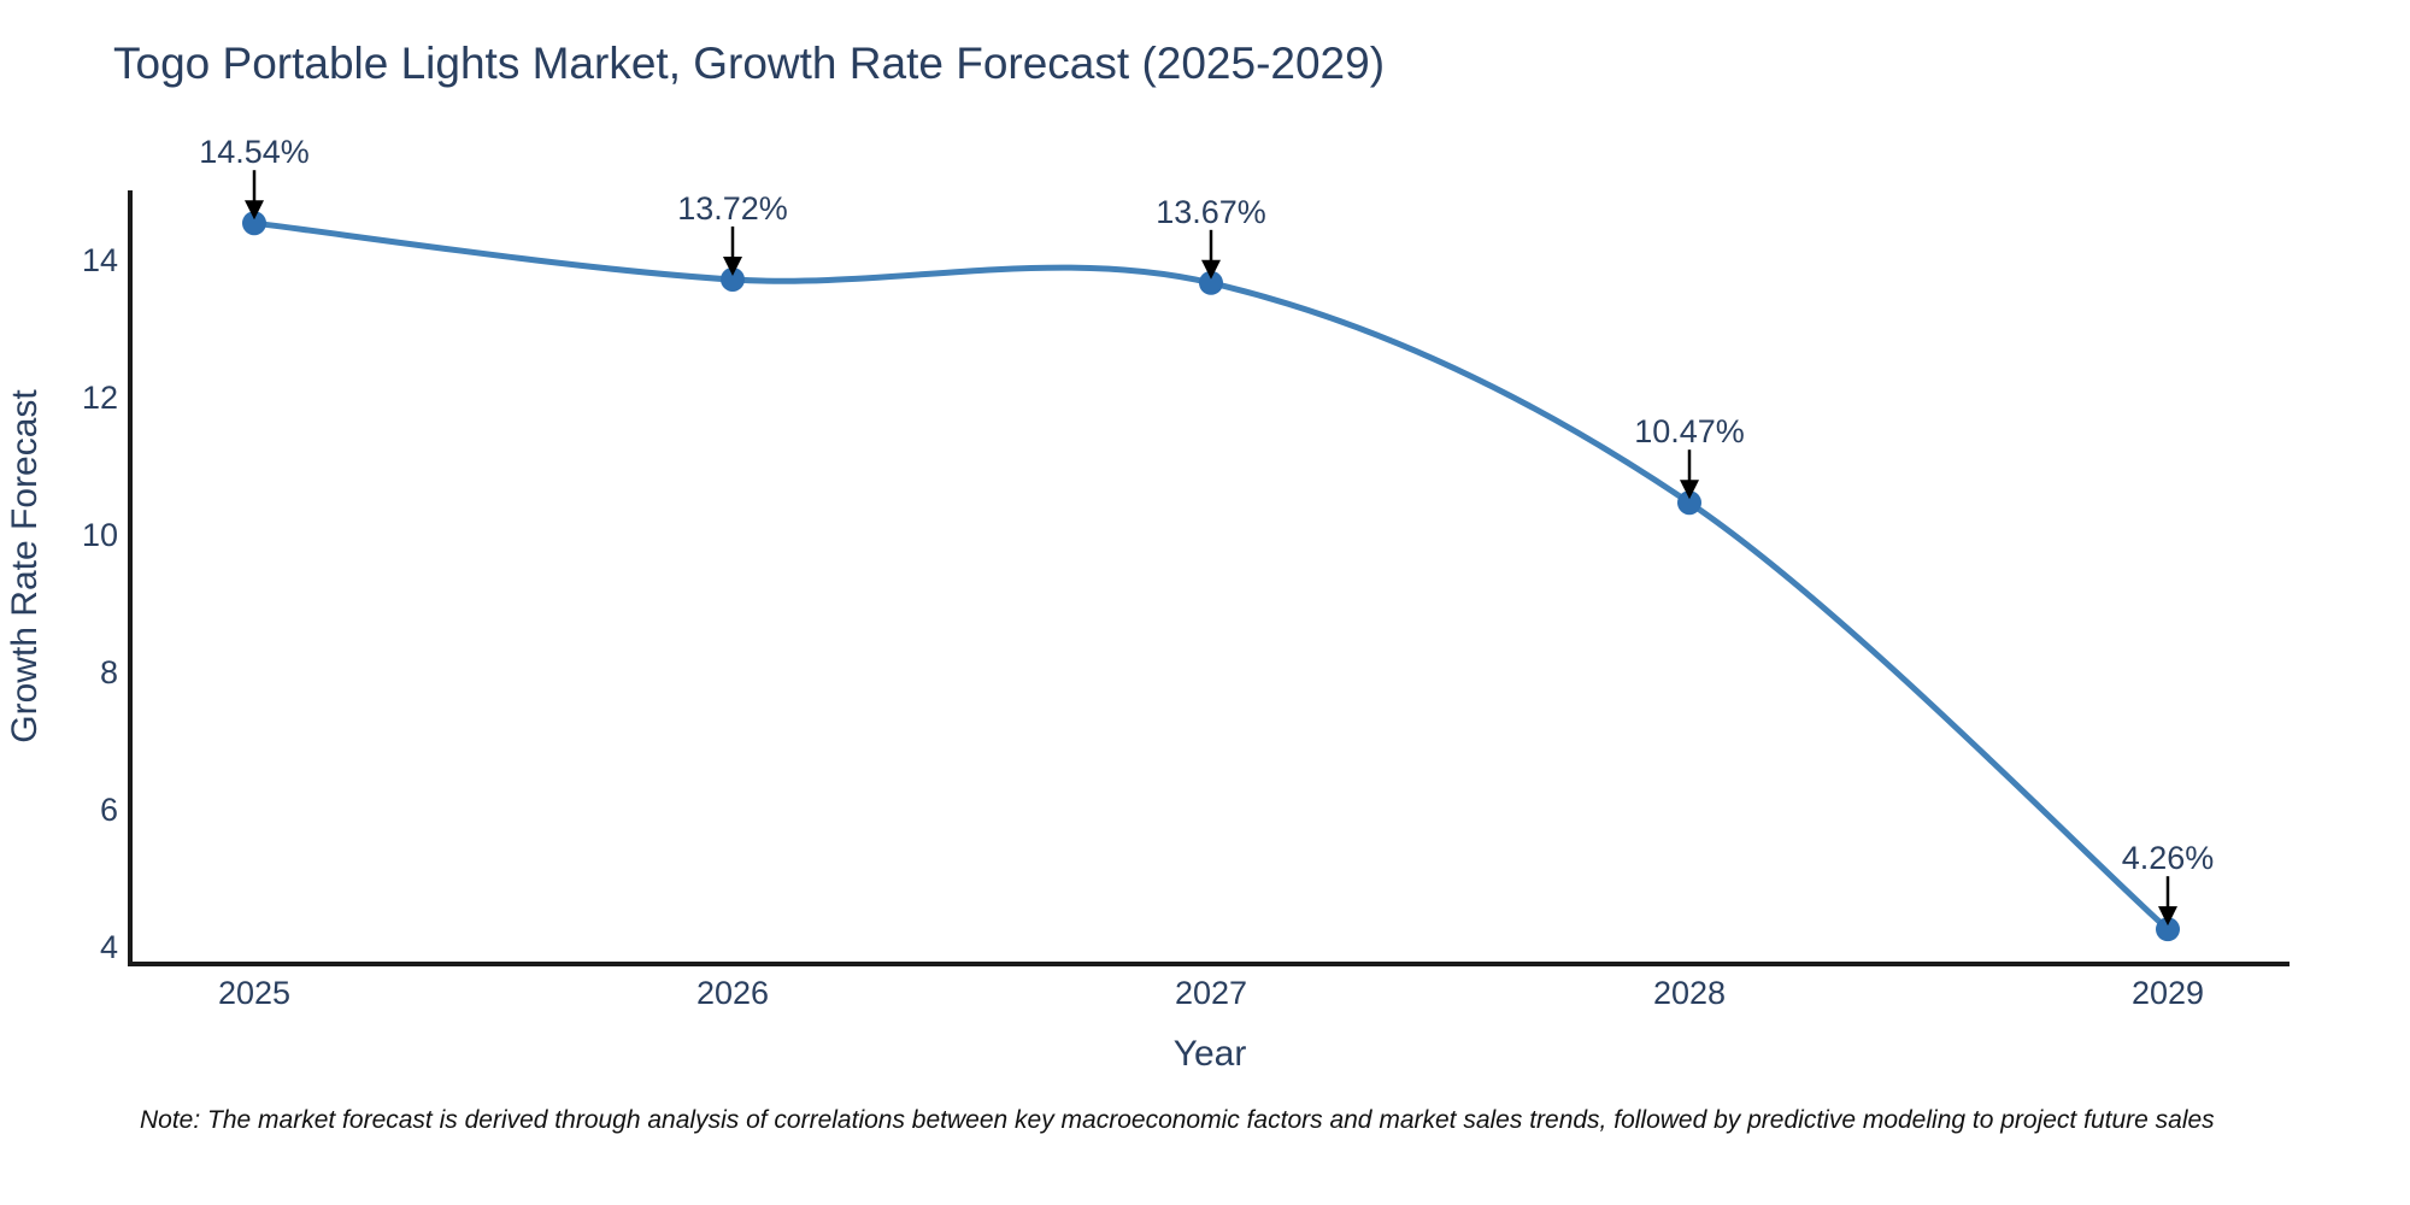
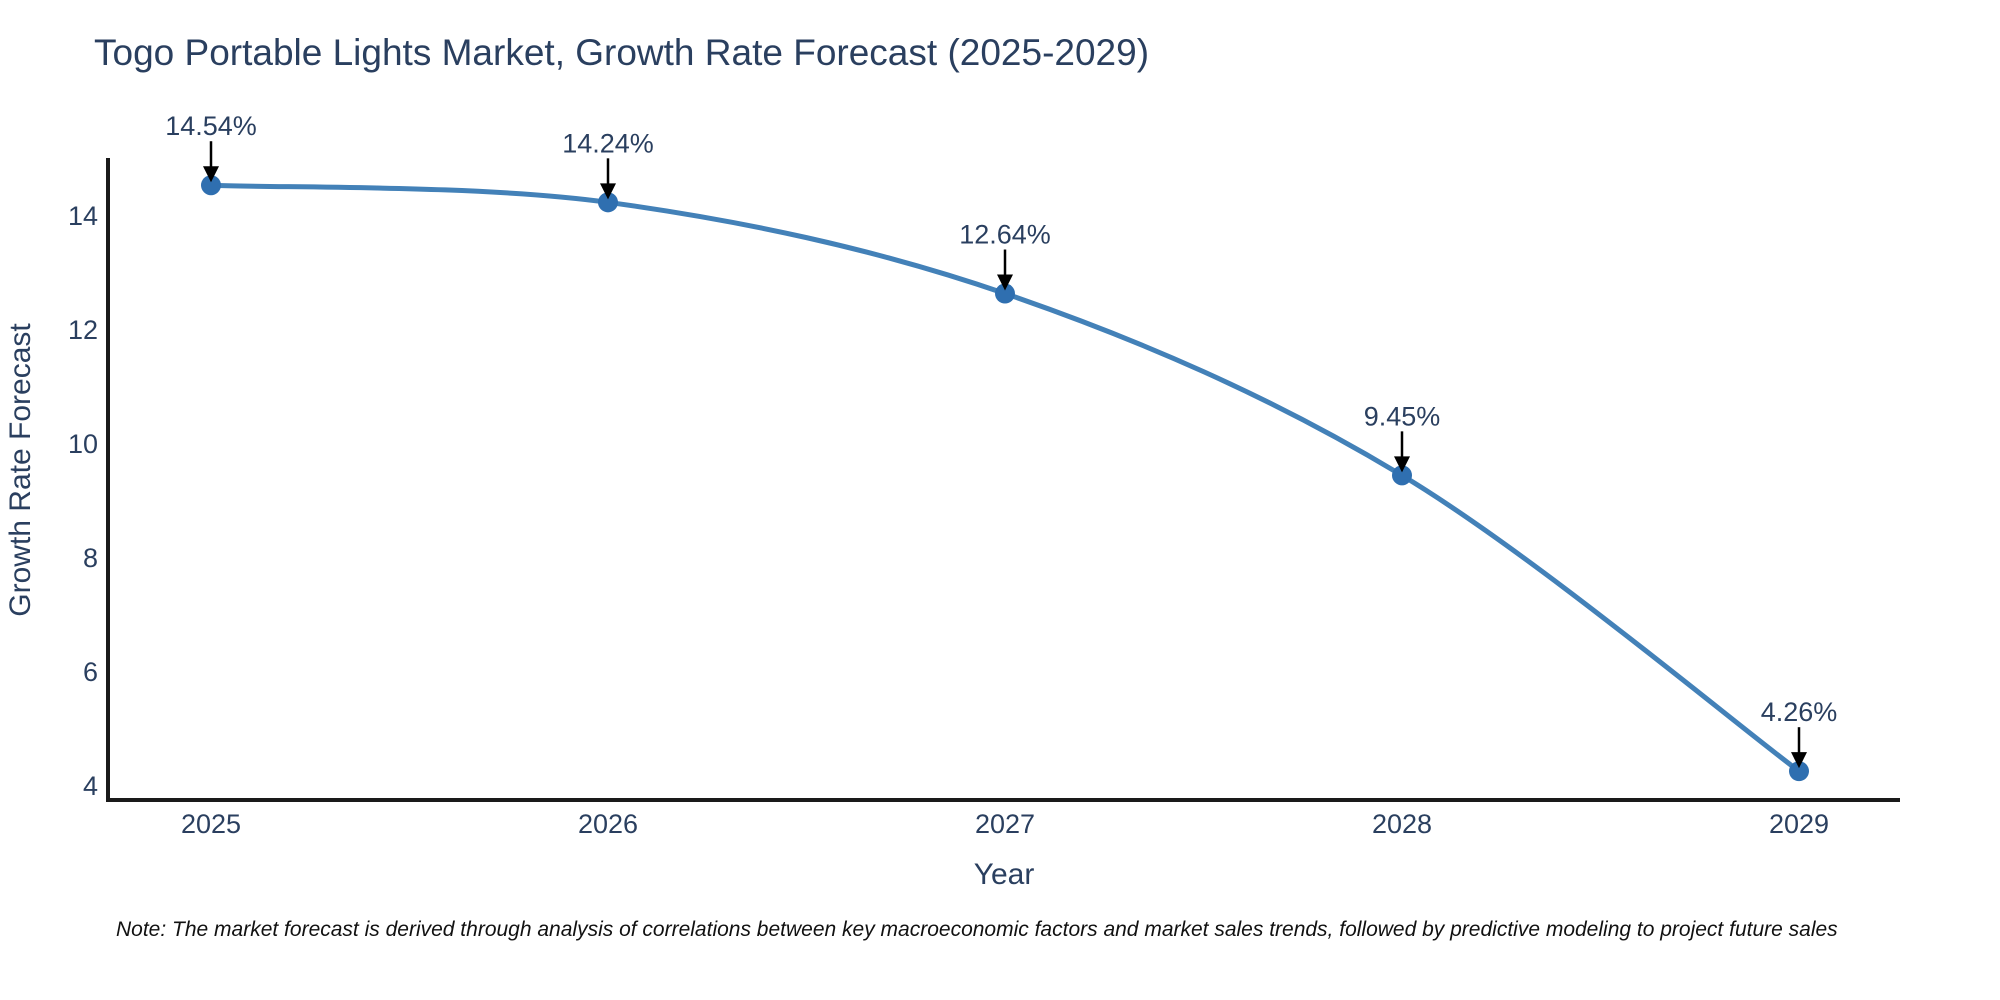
2026: 13.72% -> 14.24%
2027: 13.67% -> 12.64%
2028: 10.47% -> 9.45%
